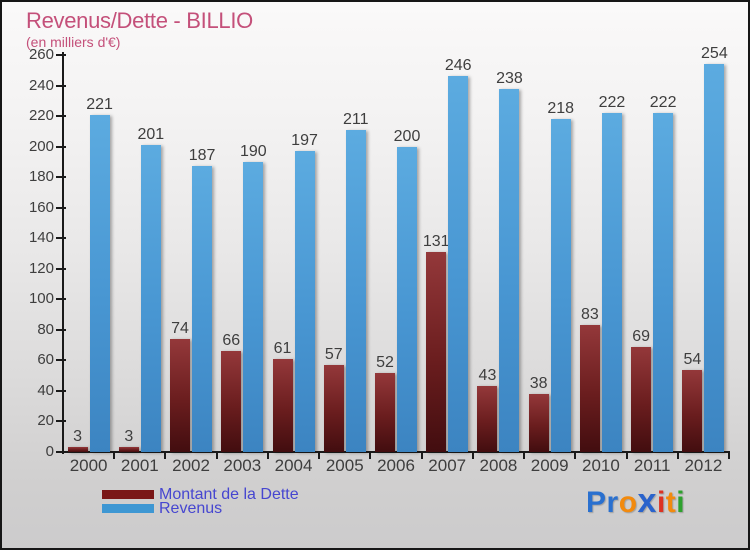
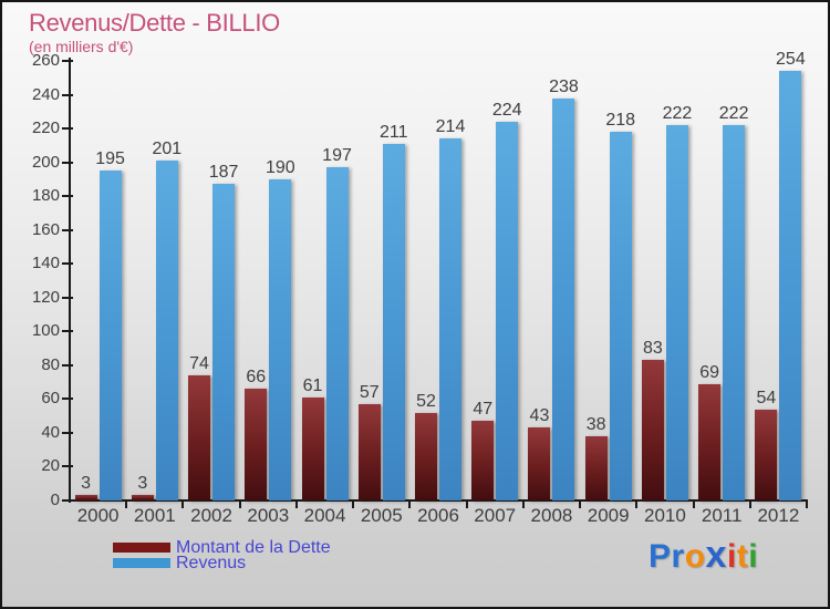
Revenus/2000: 221 -> 195
Revenus/2006: 200 -> 214
Montant de la Dette/2007: 131 -> 47
Revenus/2007: 246 -> 224
